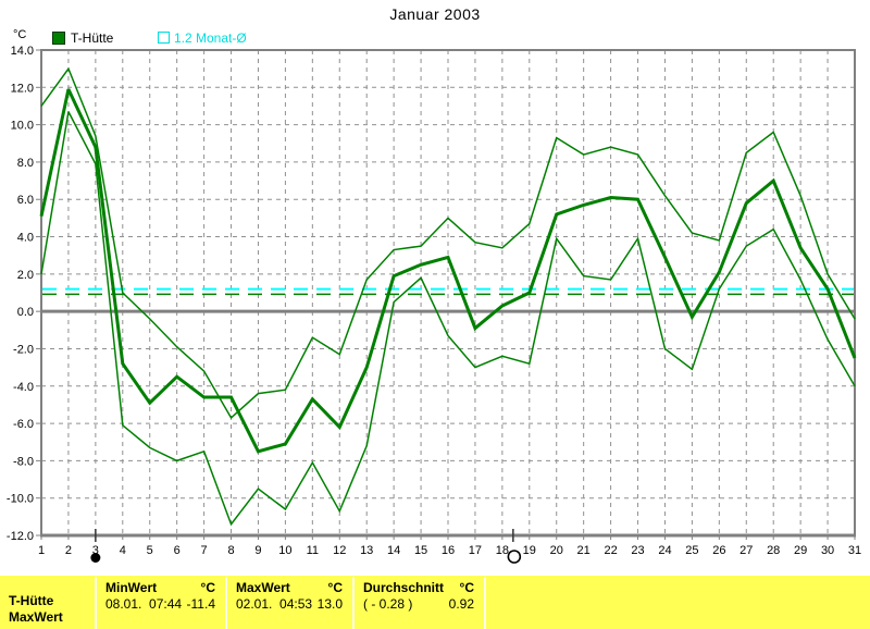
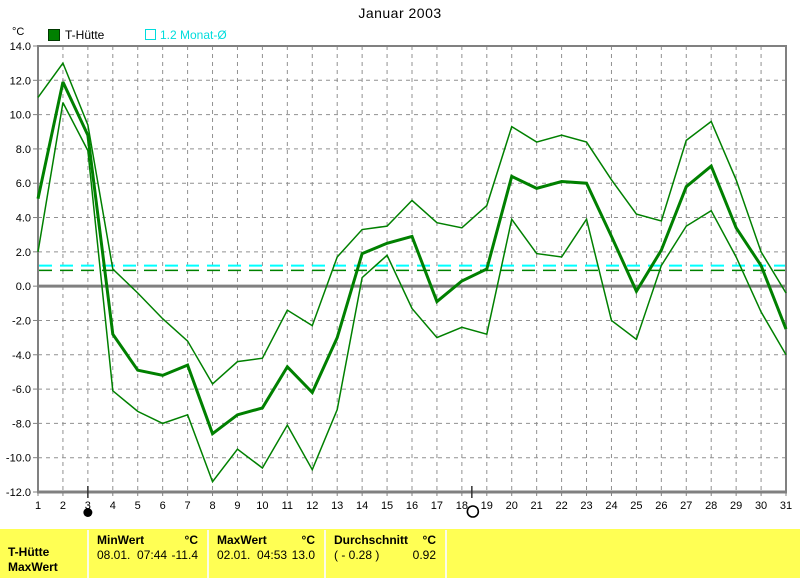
T-Hütte/6: -3.5 -> -5.2
T-Hütte/8: -4.6 -> -8.6
T-Hütte/20: 5.2 -> 6.4
